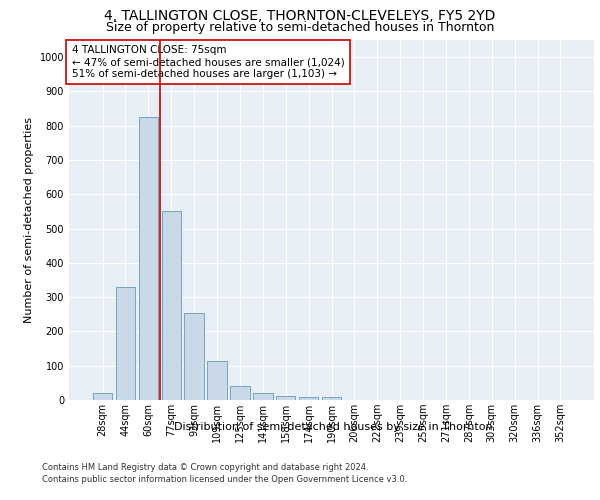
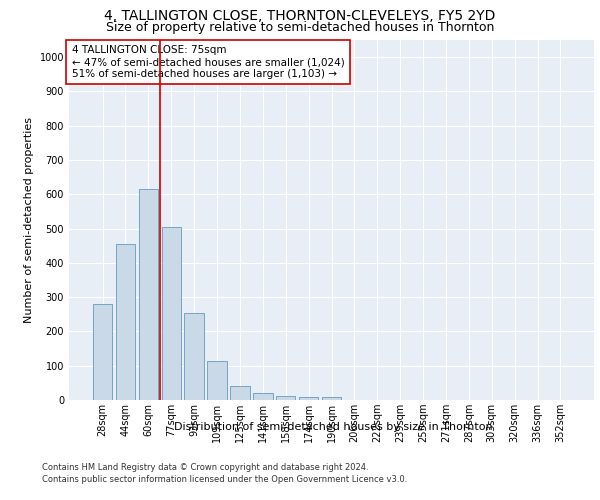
28sqm: 20 -> 280
44sqm: 330 -> 455
60sqm: 825 -> 615
77sqm: 550 -> 505
